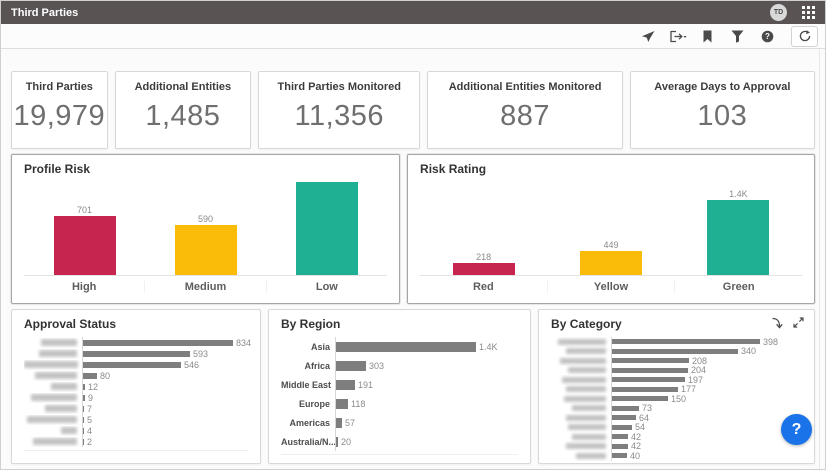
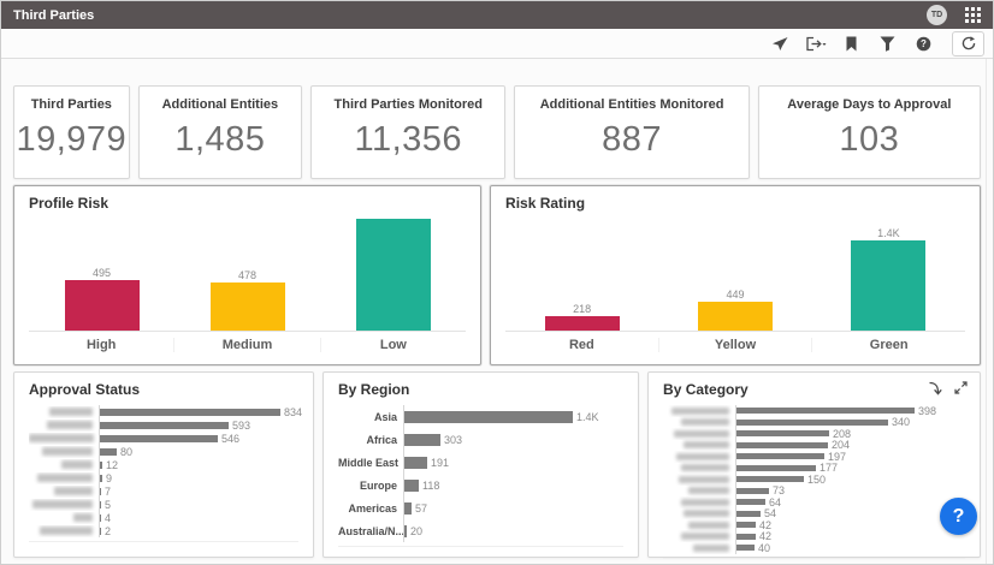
Profile Risk/High: 701 -> 495
Profile Risk/Medium: 590 -> 478
